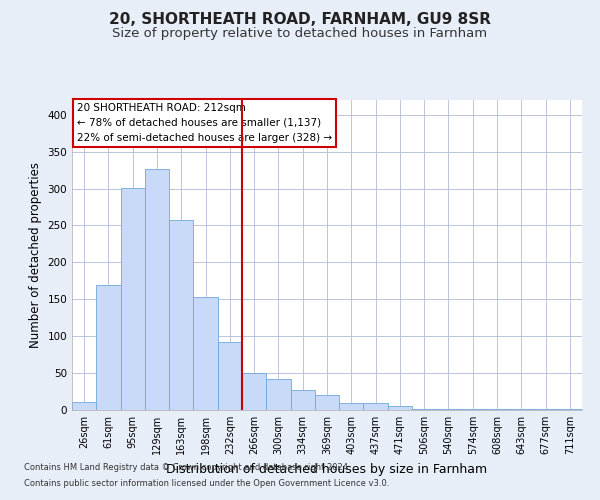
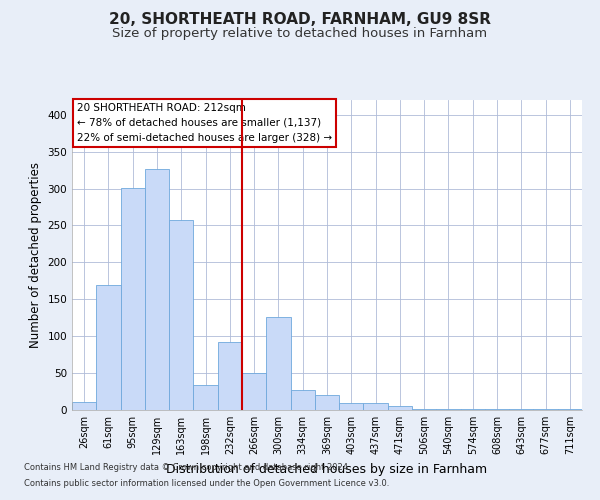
198sqm: 153 -> 34
300sqm: 42 -> 126
